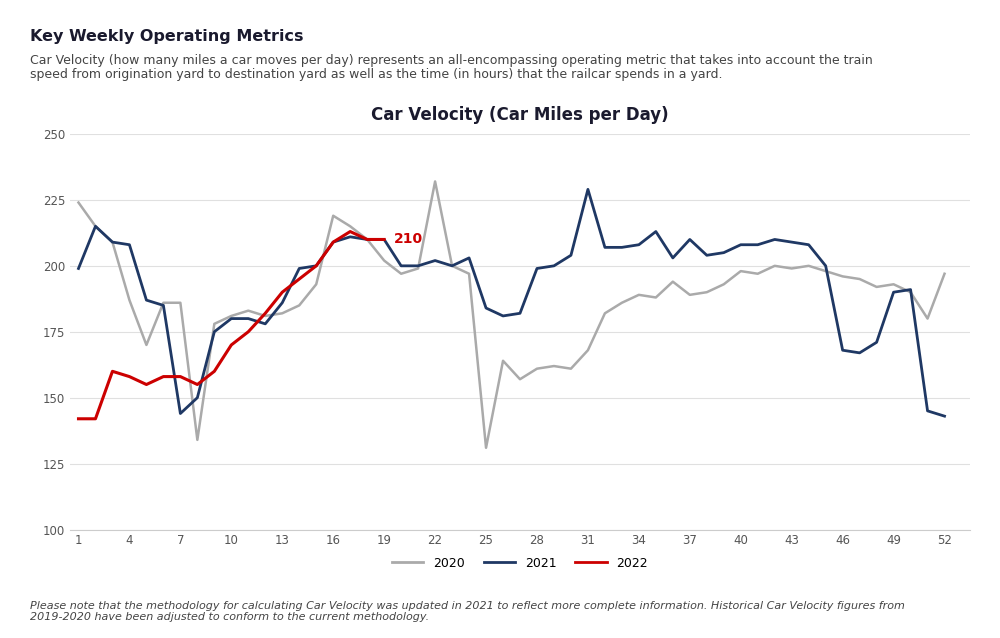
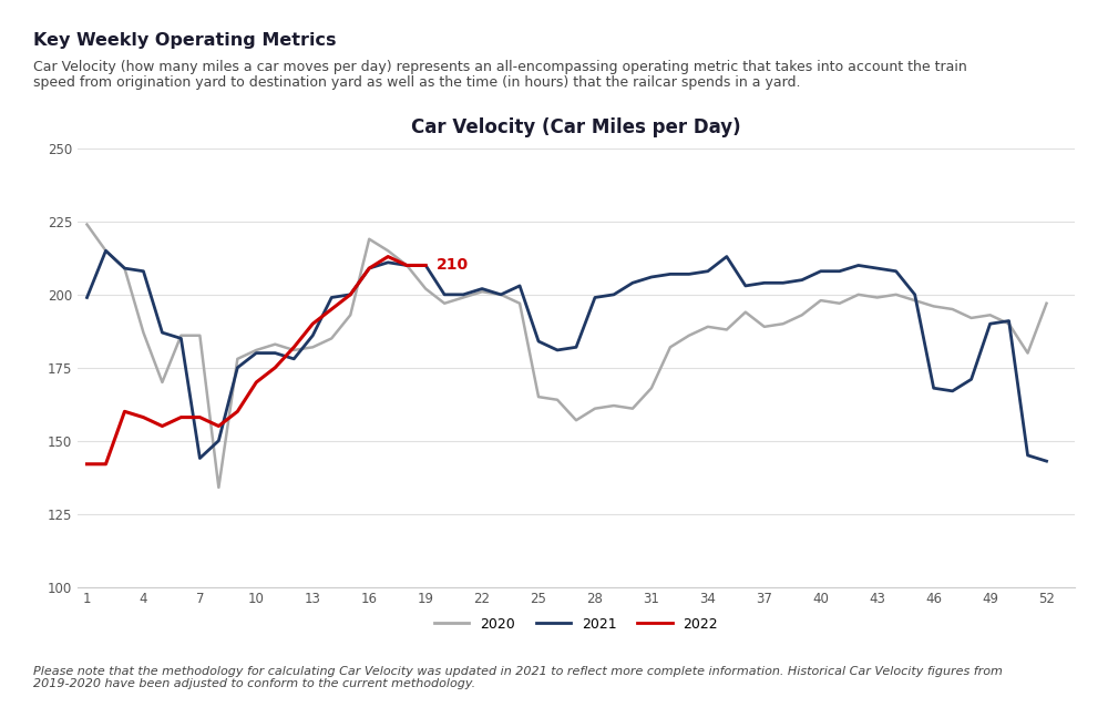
2020/22: 232 -> 201
2020/25: 131 -> 165
2021/31: 229 -> 206
2021/37: 210 -> 204
